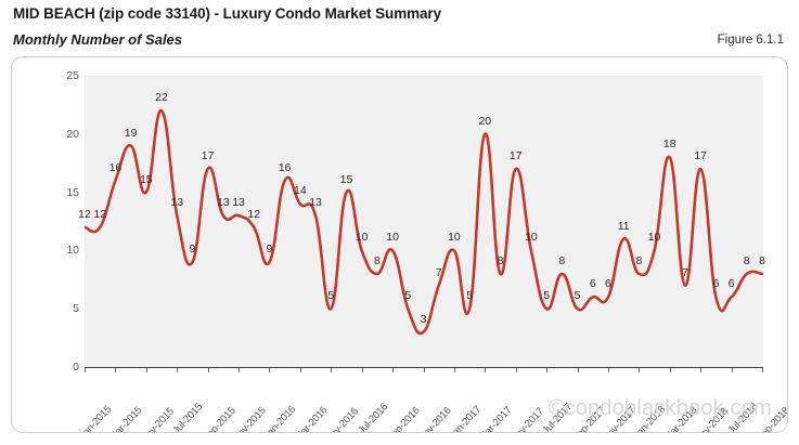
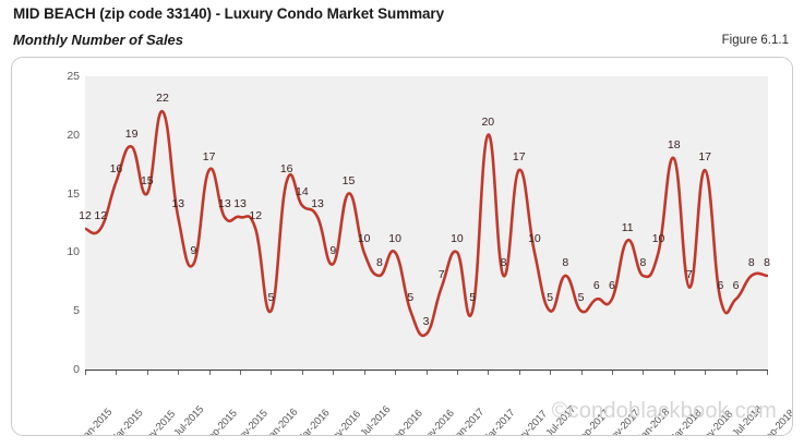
Jan-2016: 9 -> 5
May-2016: 5 -> 9
